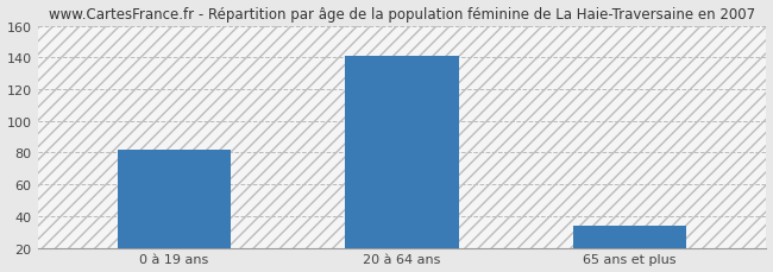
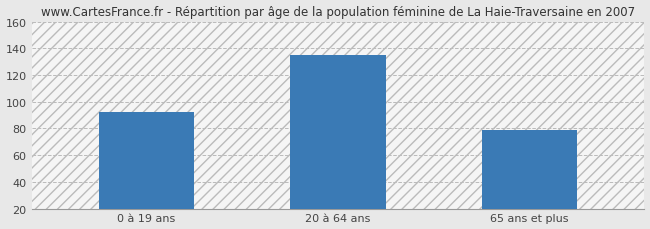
0 à 19 ans: 82 -> 92
20 à 64 ans: 141 -> 135
65 ans et plus: 34 -> 79
